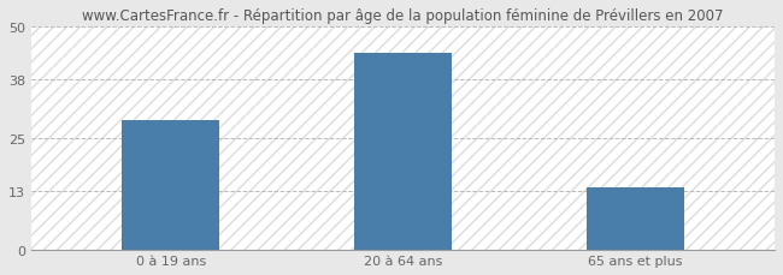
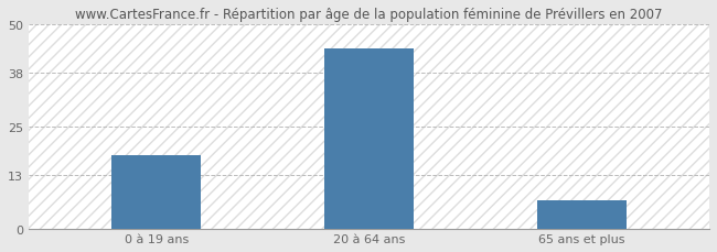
0 à 19 ans: 29 -> 18
65 ans et plus: 14 -> 7
